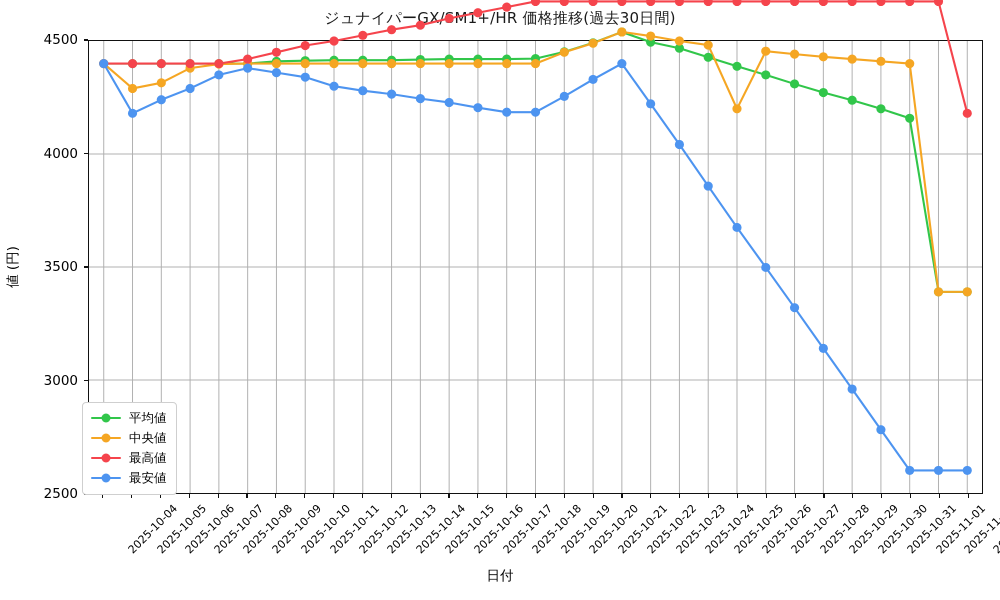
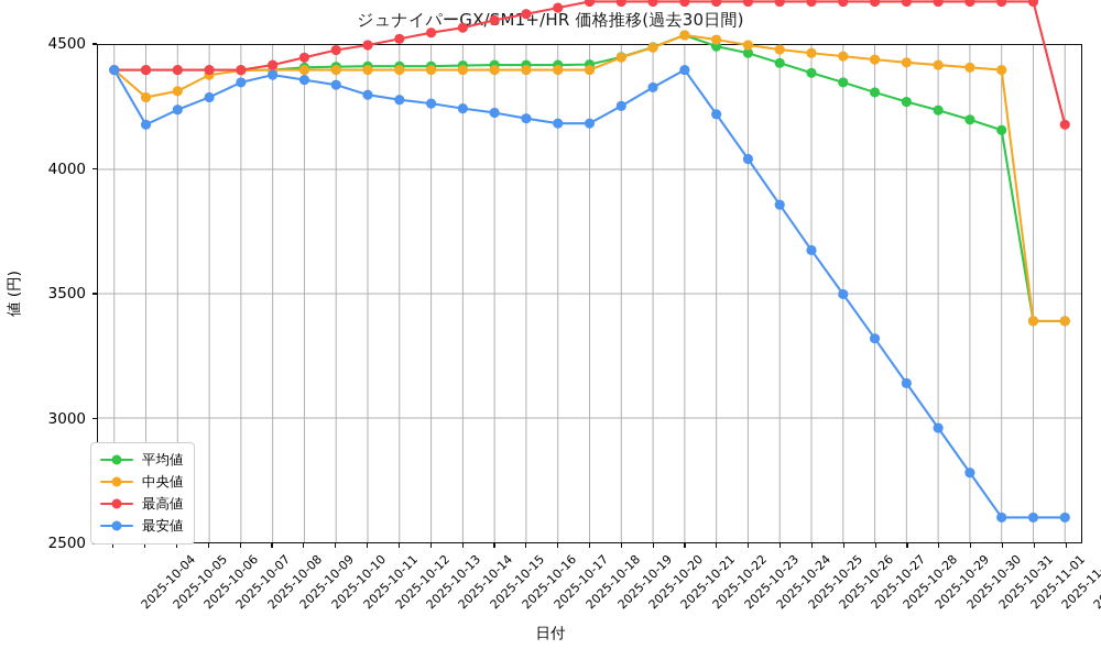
中央値/2025-10-26: 4200 -> 4470
